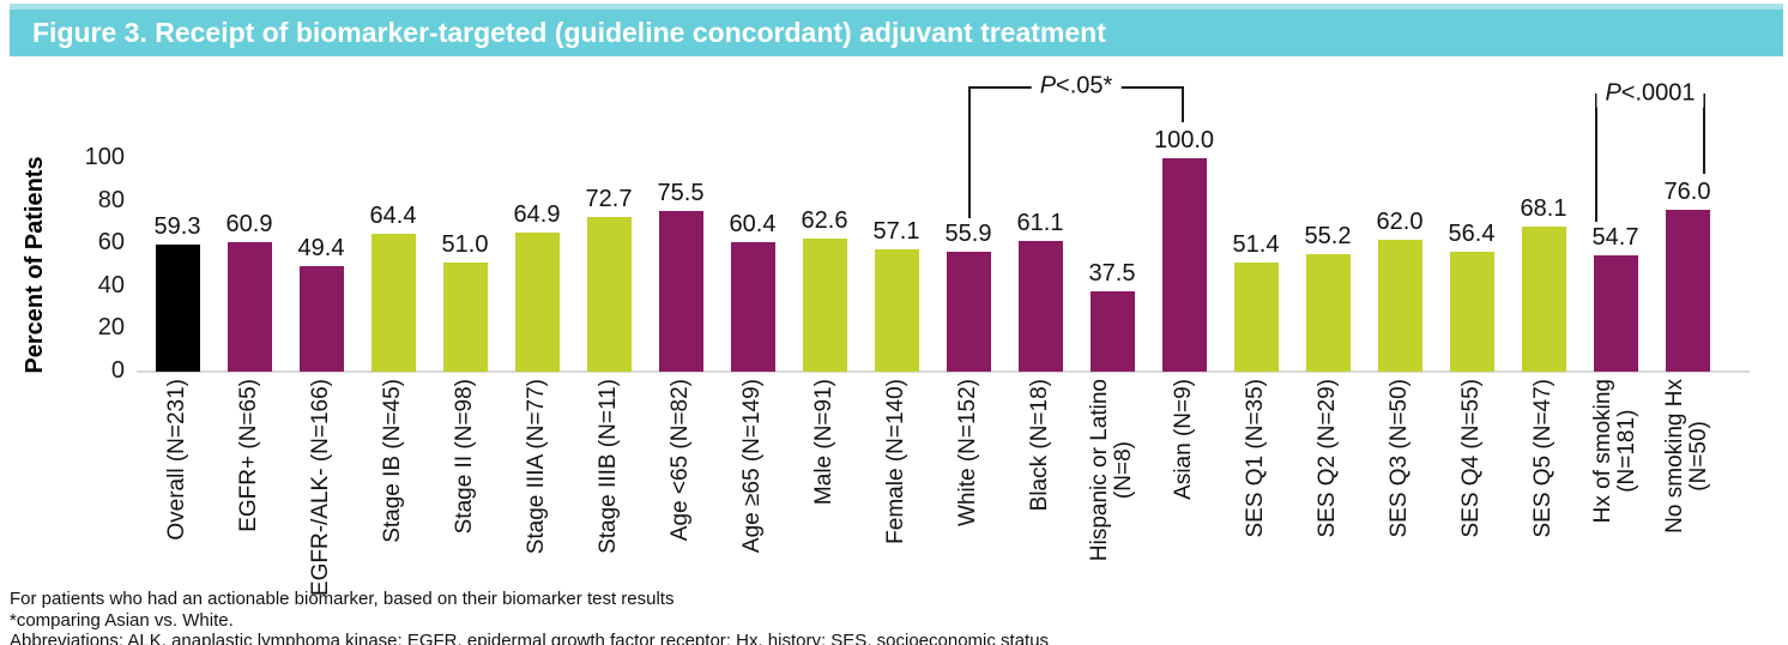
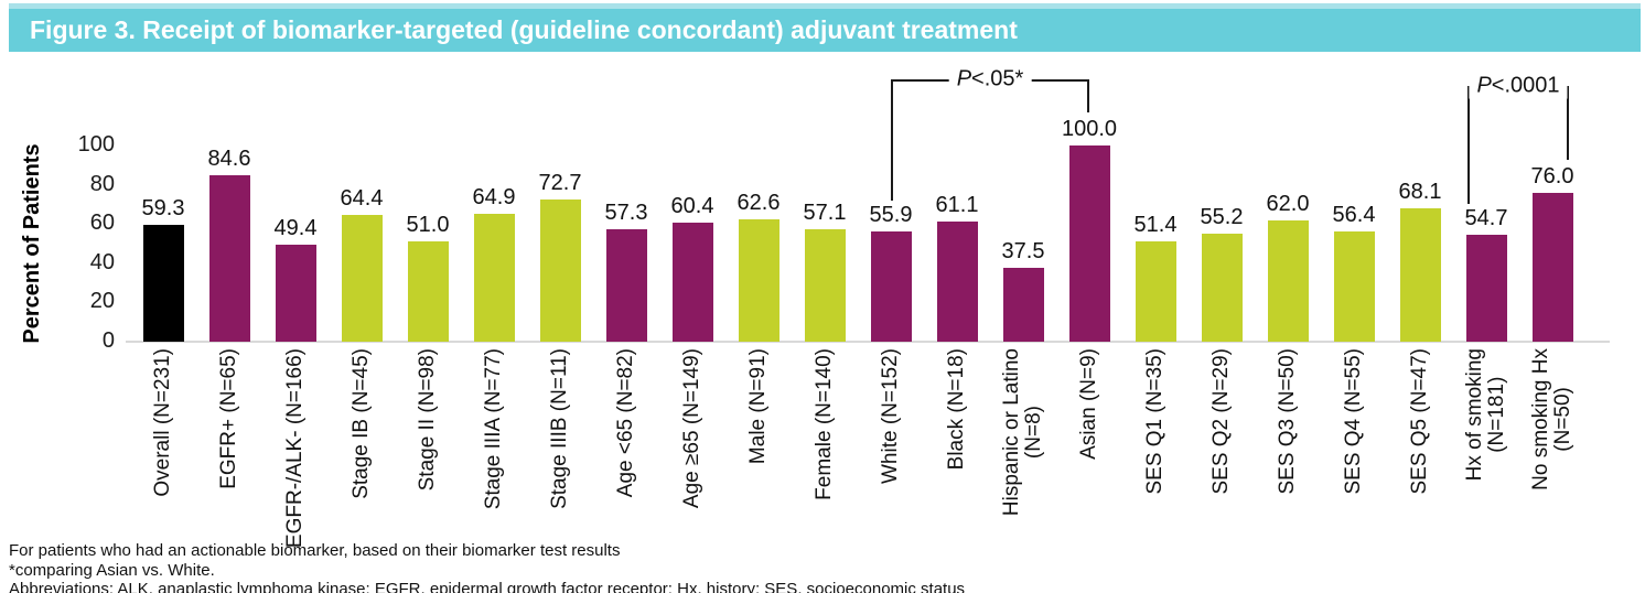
EGFR+ (N=65): 60.9 -> 84.6
Age <65 (N=82): 75.5 -> 57.3
